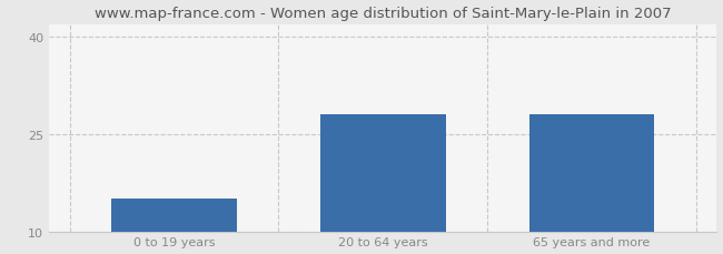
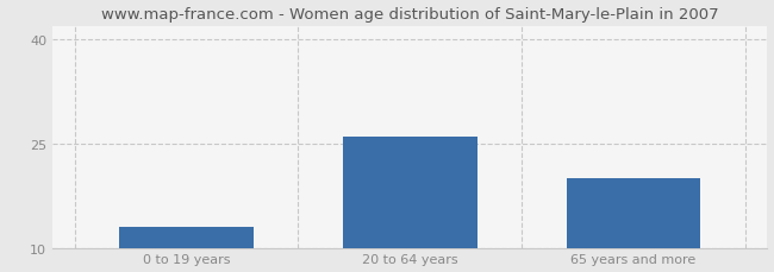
0 to 19 years: 15 -> 13
20 to 64 years: 28 -> 26
65 years and more: 28 -> 20
